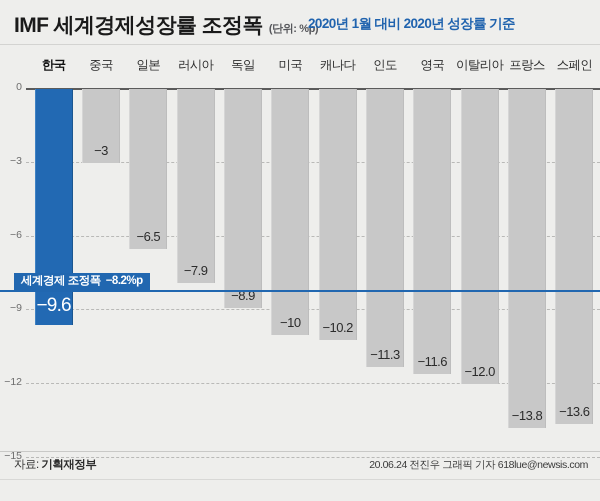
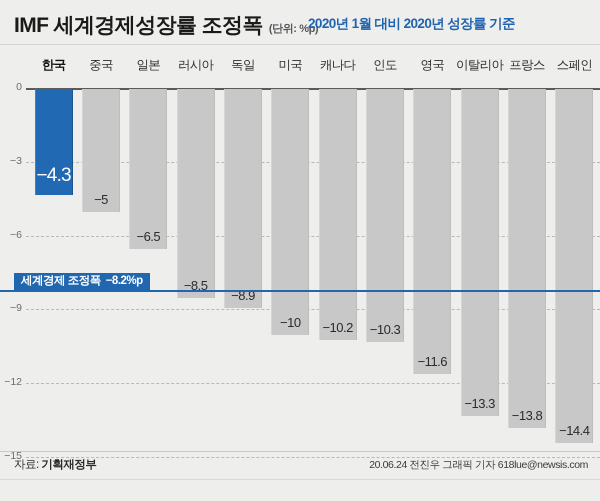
한국: −9.6 -> −4.3
중국: −3 -> −5
러시아: −7.9 -> −8.5
인도: −11.3 -> −10.3
이탈리아: −12.0 -> −13.3
스페인: −13.6 -> −14.4
